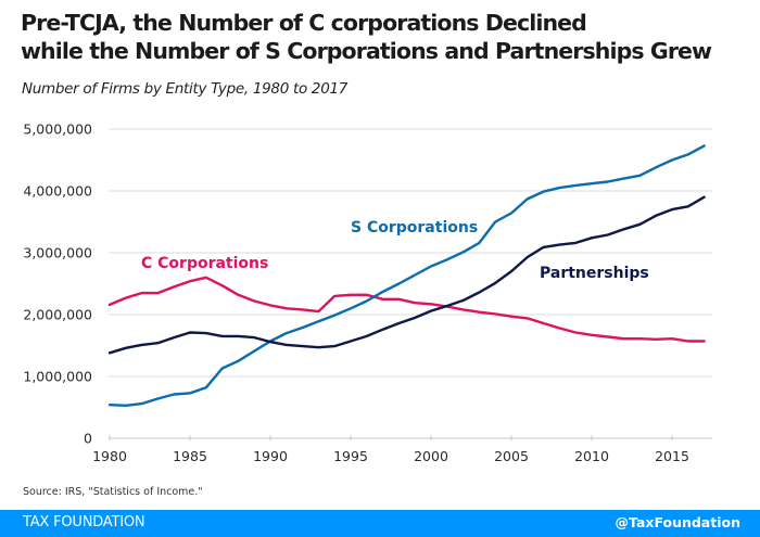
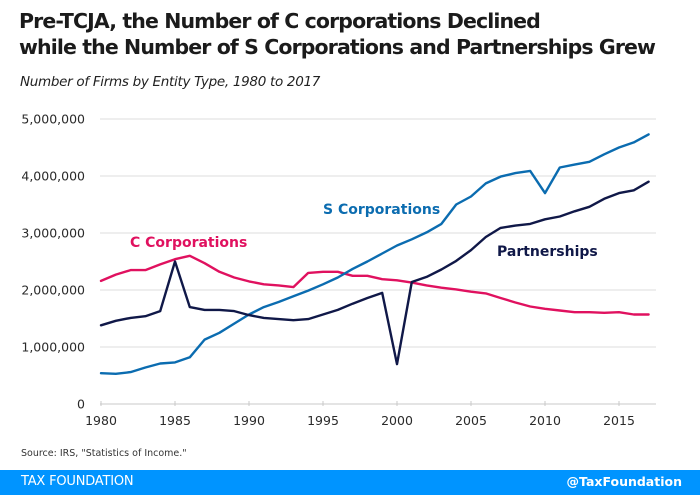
Partnerships/1985: 1700000 -> 2500000
Partnerships/2000: 2100000 -> 700000
S Corporations/2010: 4100000 -> 3700000
